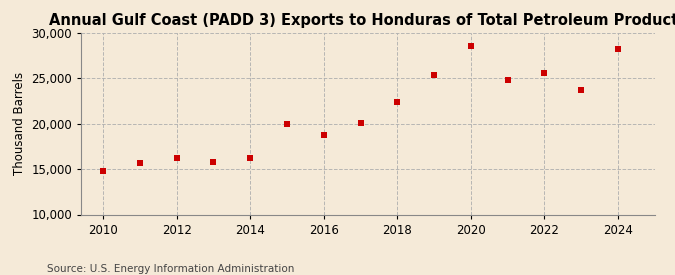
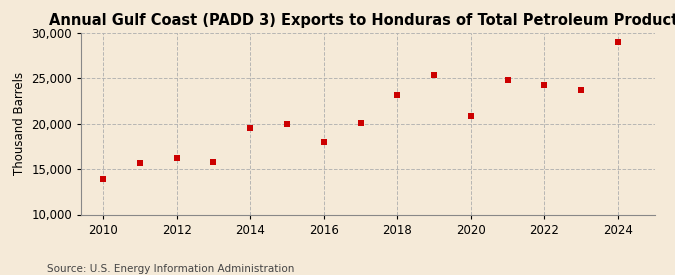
2010: 14,800 -> 13,900
2014: 16,200 -> 19,500
2016: 18,800 -> 18,000
2018: 22,400 -> 23,200
2020: 28,600 -> 20,800
2022: 25,600 -> 24,300
2024: 28,200 -> 29,000
